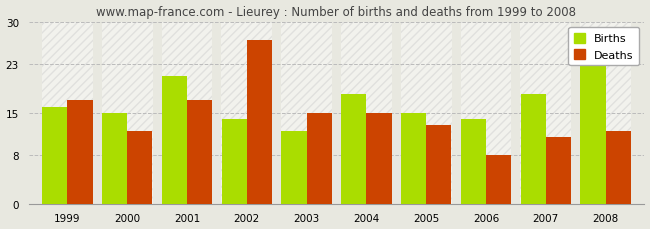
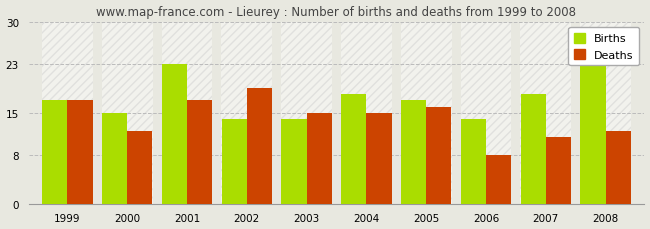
Births/1999: 16 -> 17
Births/2001: 21 -> 23
Deaths/2002: 27 -> 19
Births/2003: 12 -> 14
Births/2005: 15 -> 17
Deaths/2005: 13 -> 16
